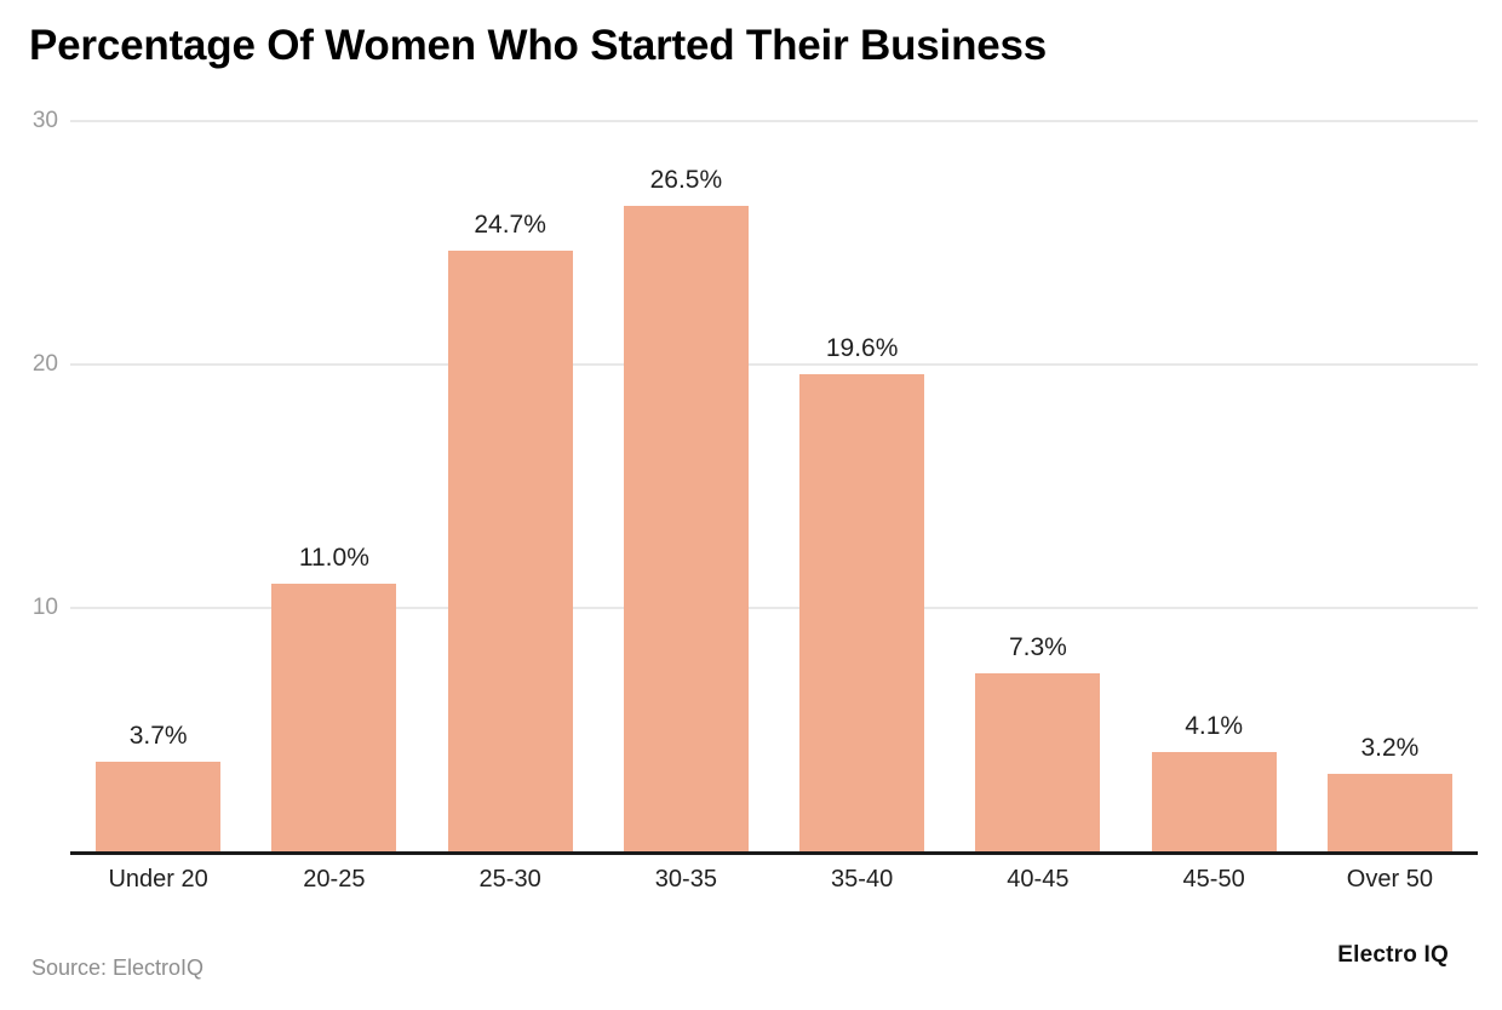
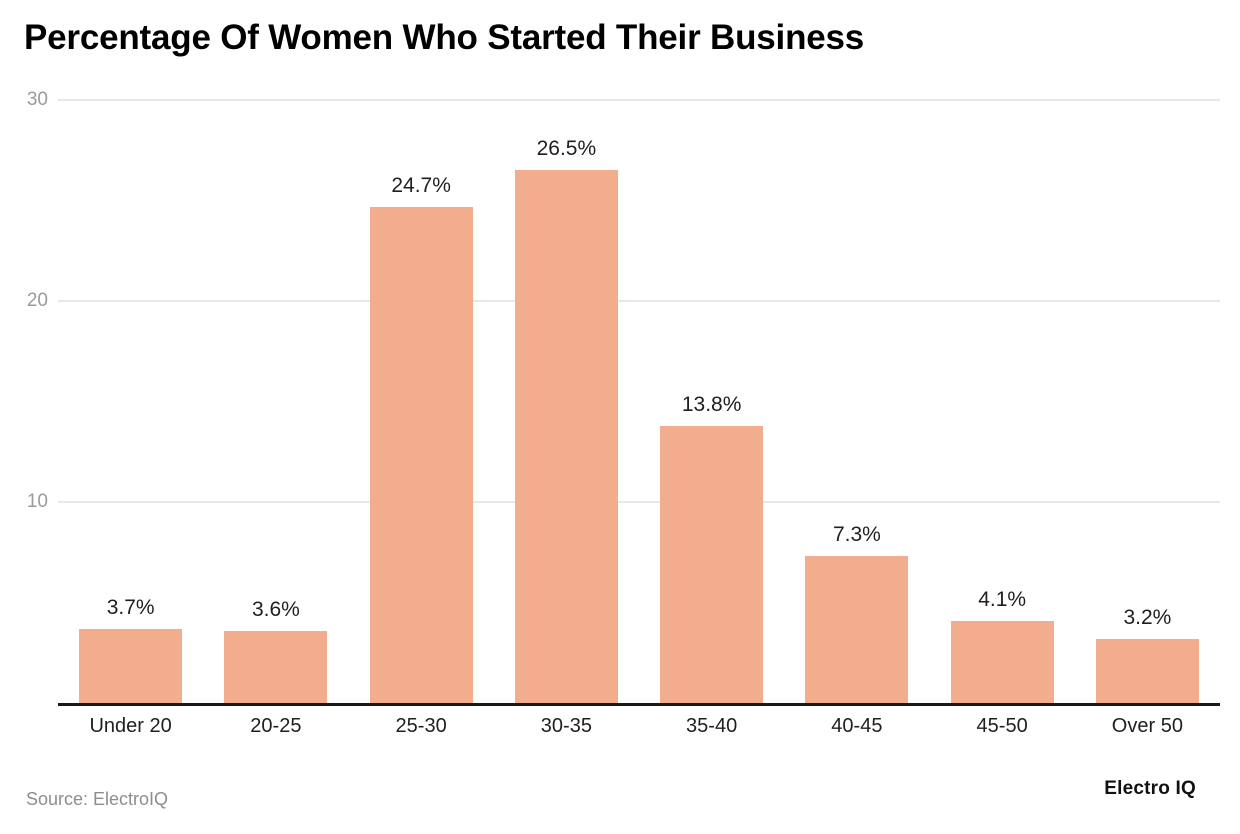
20-25: 11.0% -> 3.6%
35-40: 19.6% -> 13.8%
